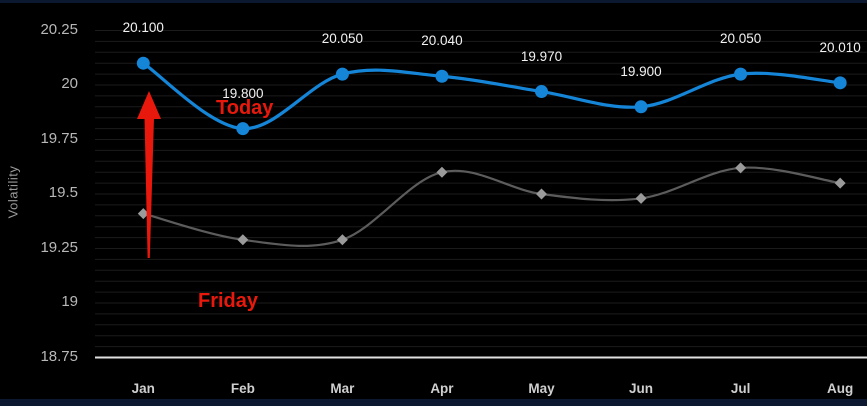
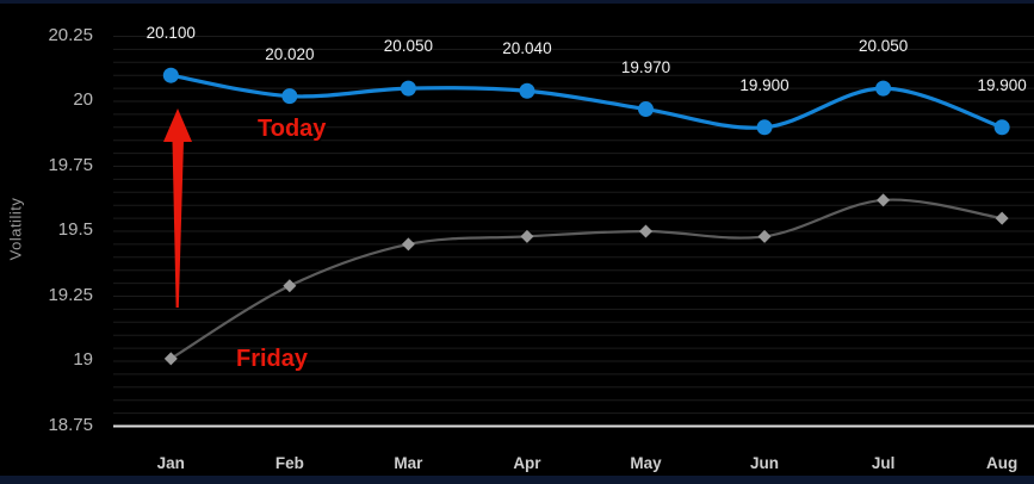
Friday/Jan: 19.41 -> 19.01
Today/Feb: 19.800 -> 20.020
Friday/Mar: 19.29 -> 19.45
Friday/Apr: 19.60 -> 19.48
Today/Aug: 20.010 -> 19.900
